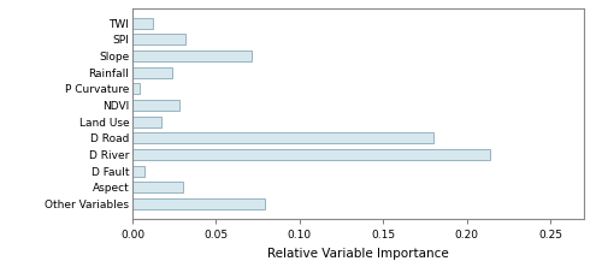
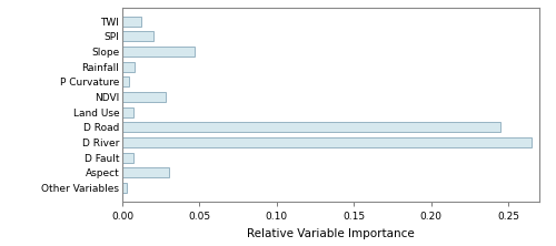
SPI: 0.032 -> 0.020
Slope: 0.071 -> 0.047
Rainfall: 0.024 -> 0.008
Land Use: 0.017 -> 0.007
D Road: 0.180 -> 0.245
D River: 0.214 -> 0.265
Other Variables: 0.079 -> 0.003
